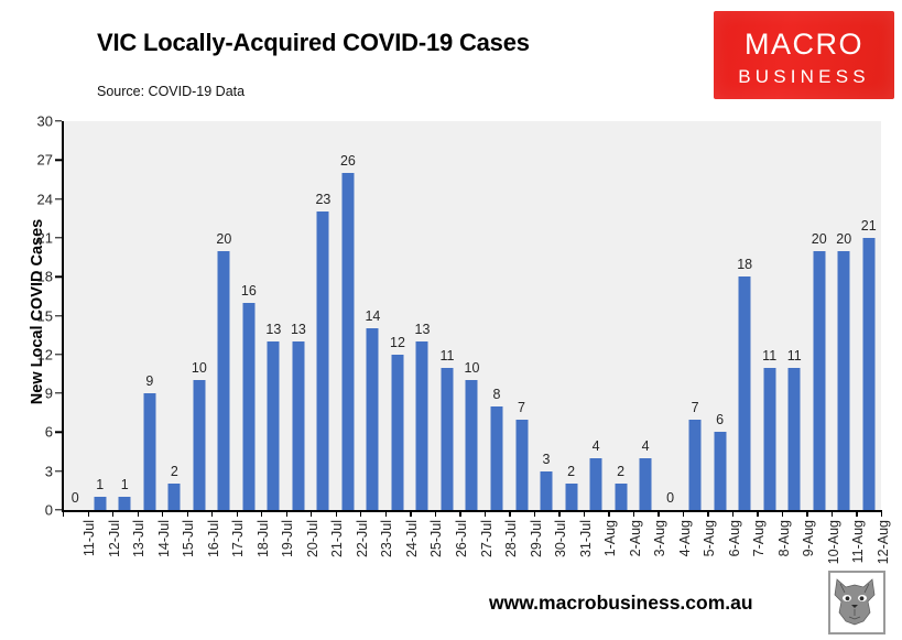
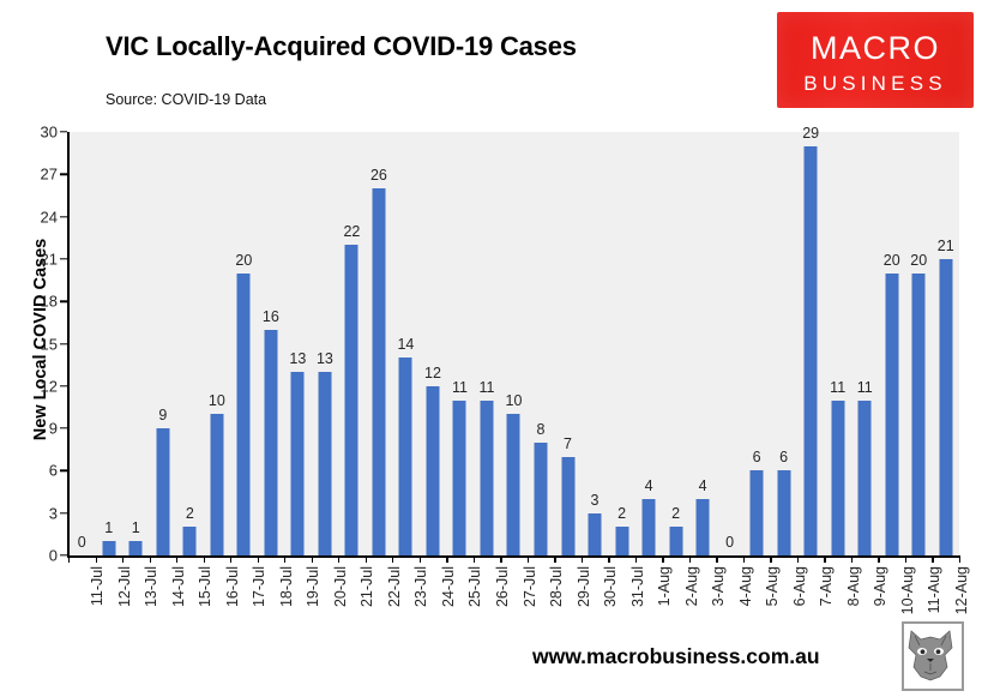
21-Jul: 23 -> 22
25-Jul: 13 -> 11
5-Aug: 7 -> 6
7-Aug: 18 -> 29
